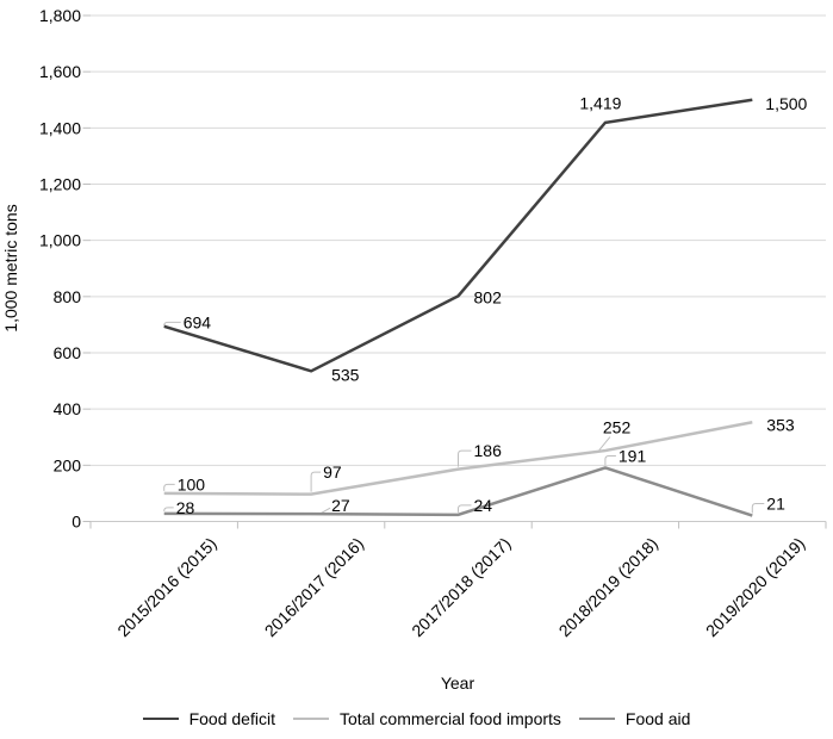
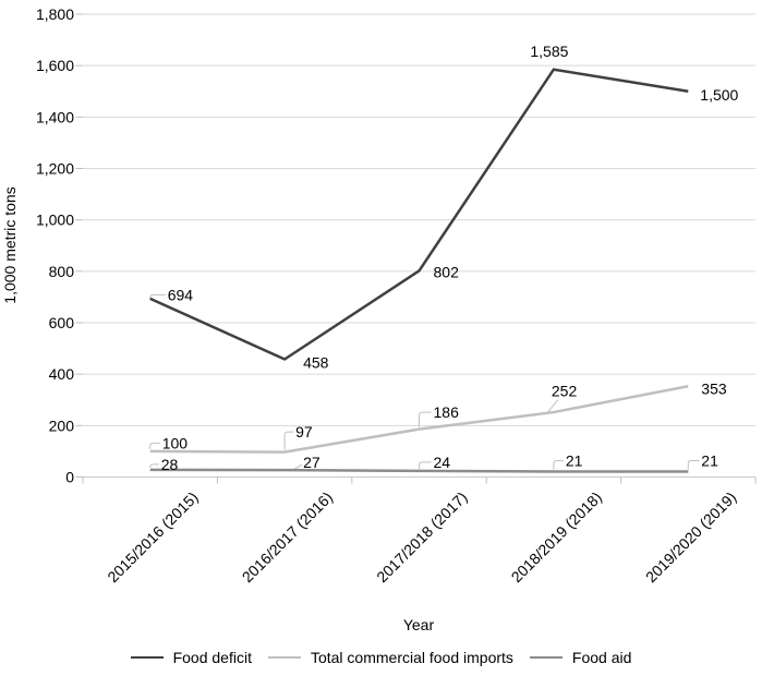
Food deficit/2016/2017 (2016): 535 -> 458
Food deficit/2018/2019 (2018): 1,419 -> 1,585
Food aid/2018/2019 (2018): 191 -> 21
